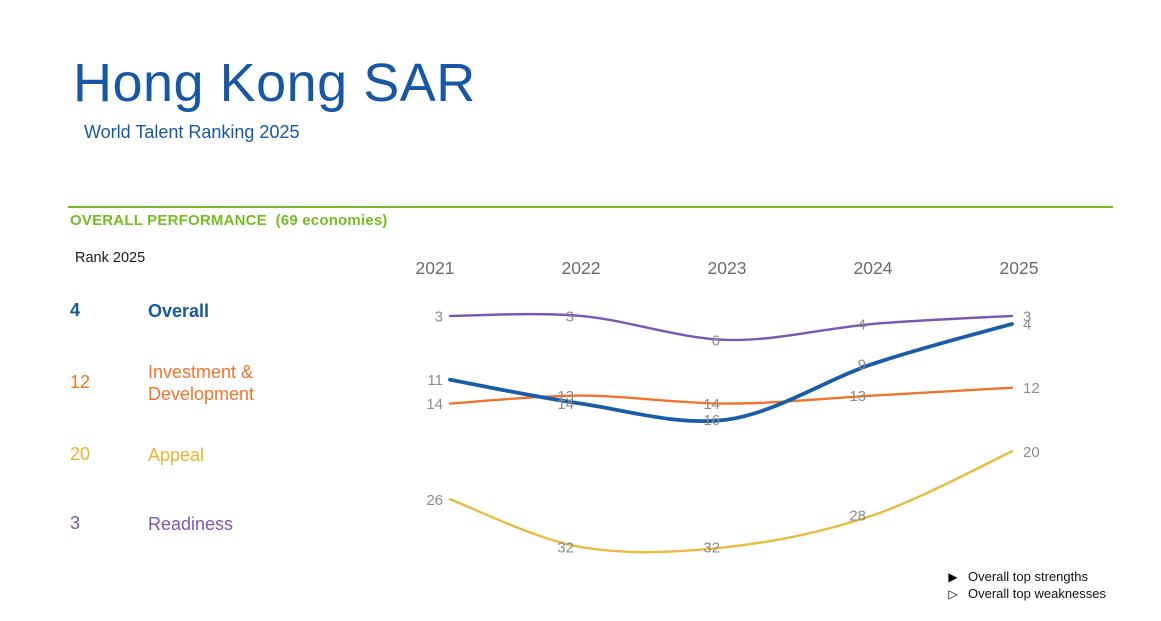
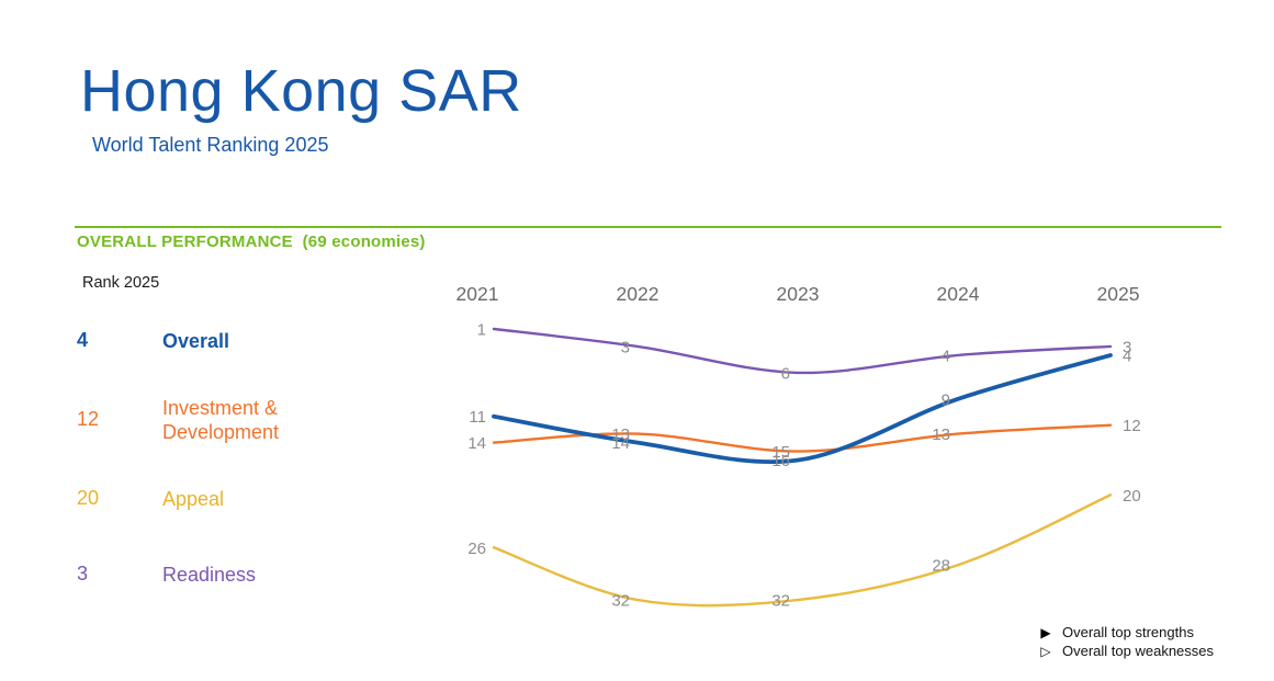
Readiness/2021: 3 -> 1
Investment & Development/2023: 14 -> 15
